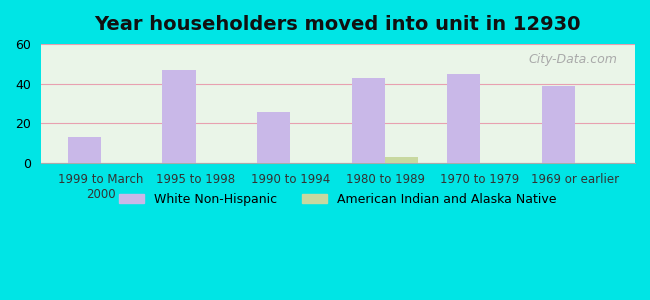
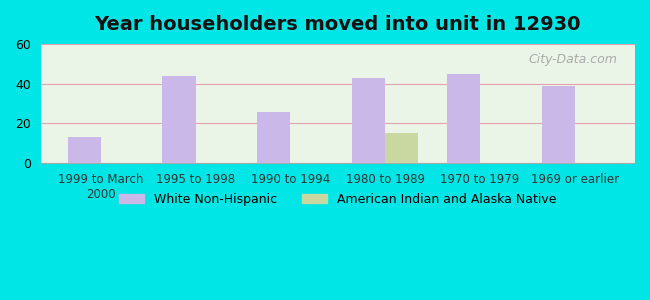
White Non-Hispanic/1995 to 1998: 47 -> 44
American Indian and Alaska Native/1980 to 1989: 3 -> 15
